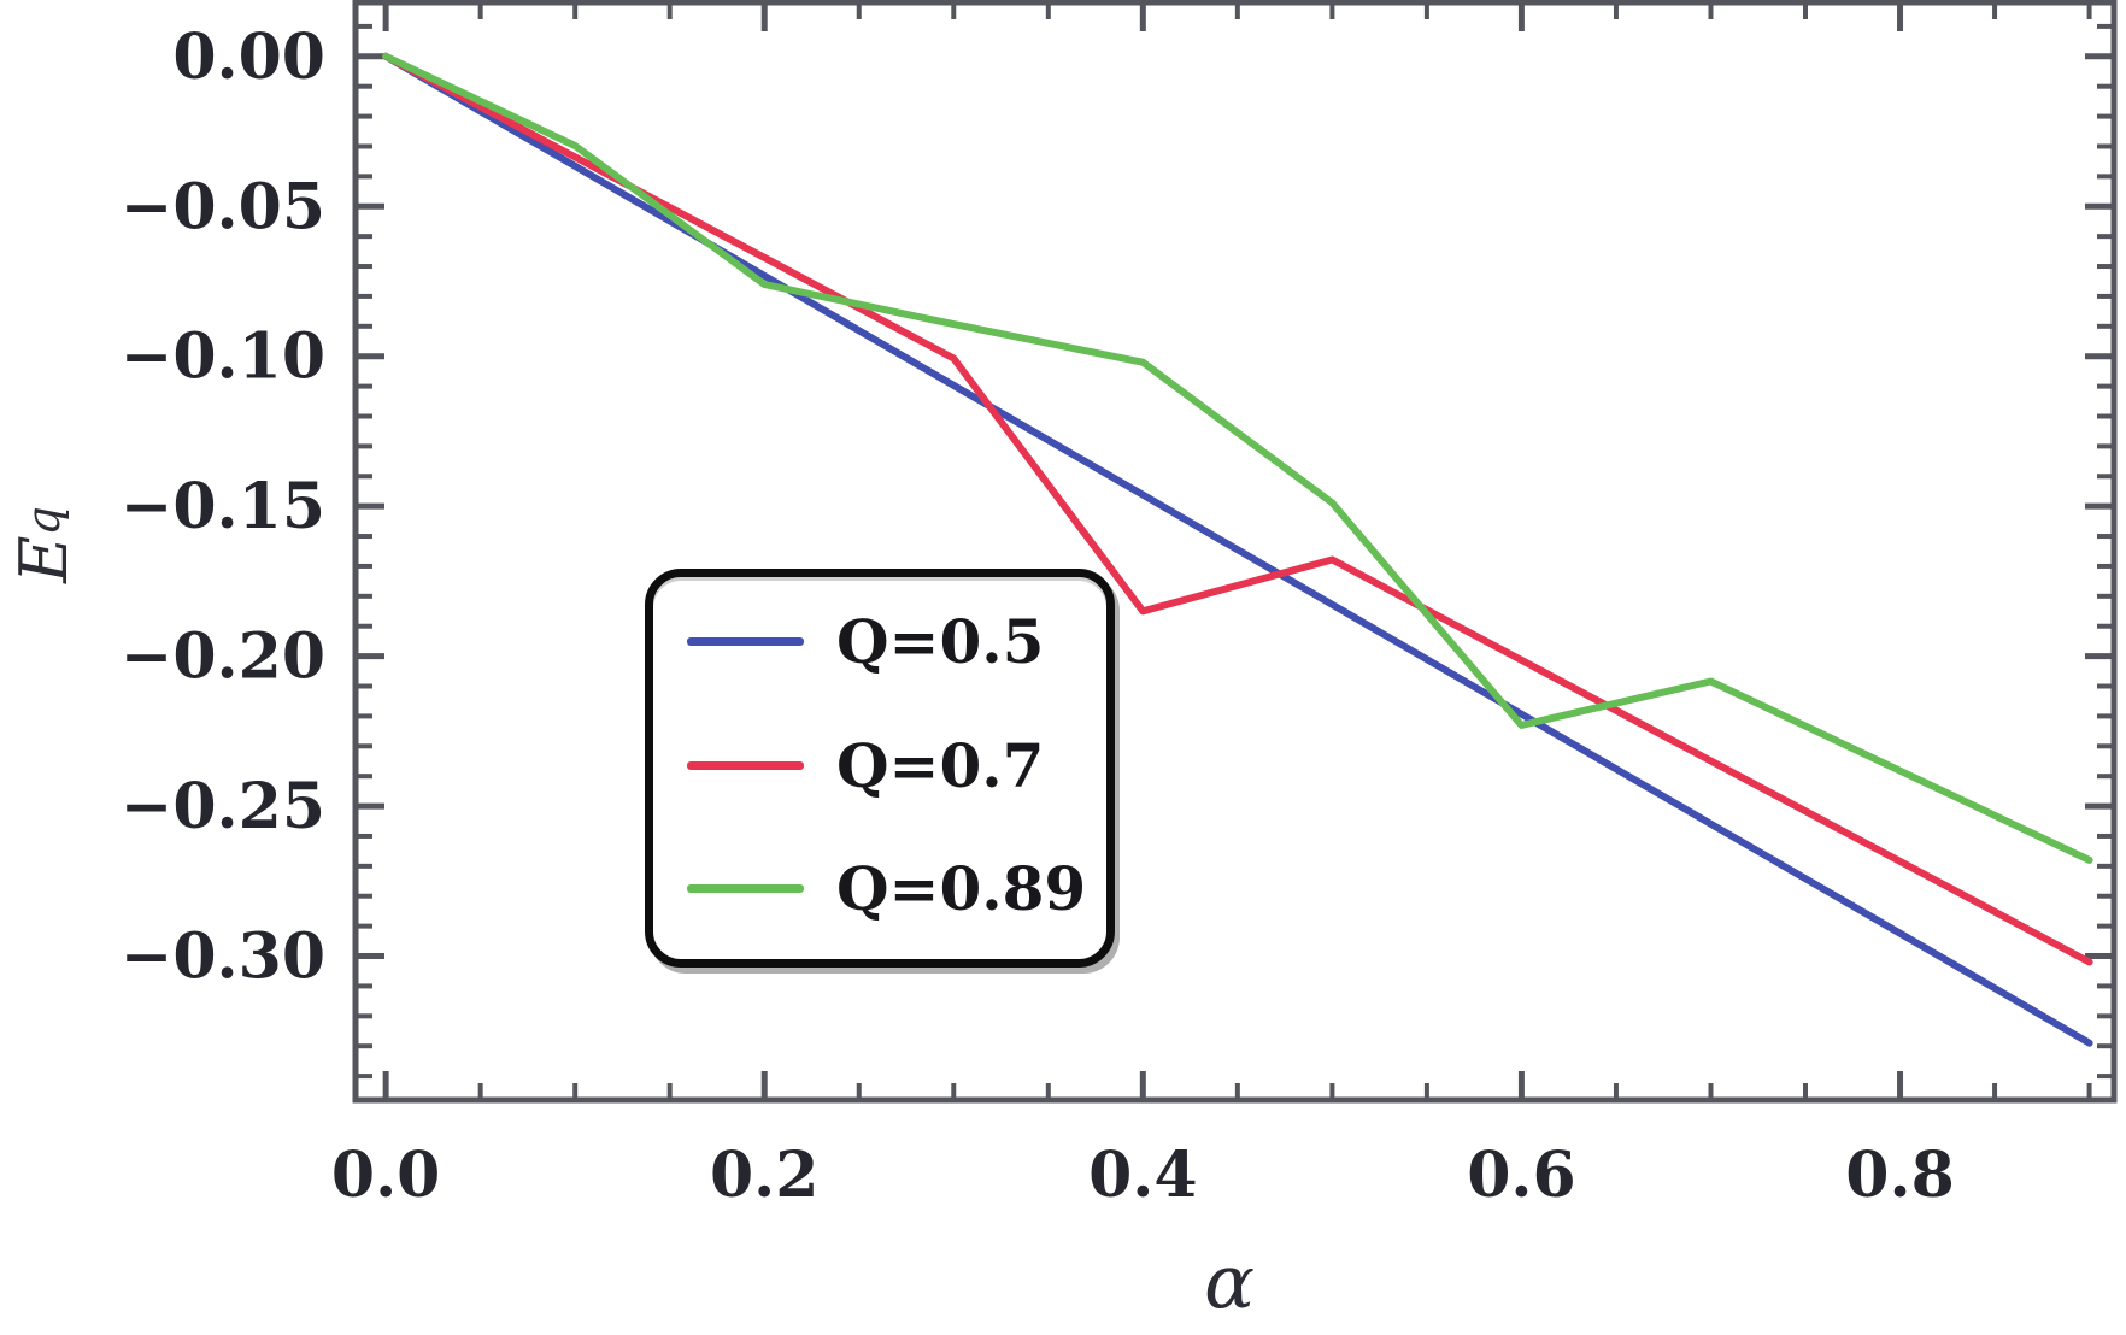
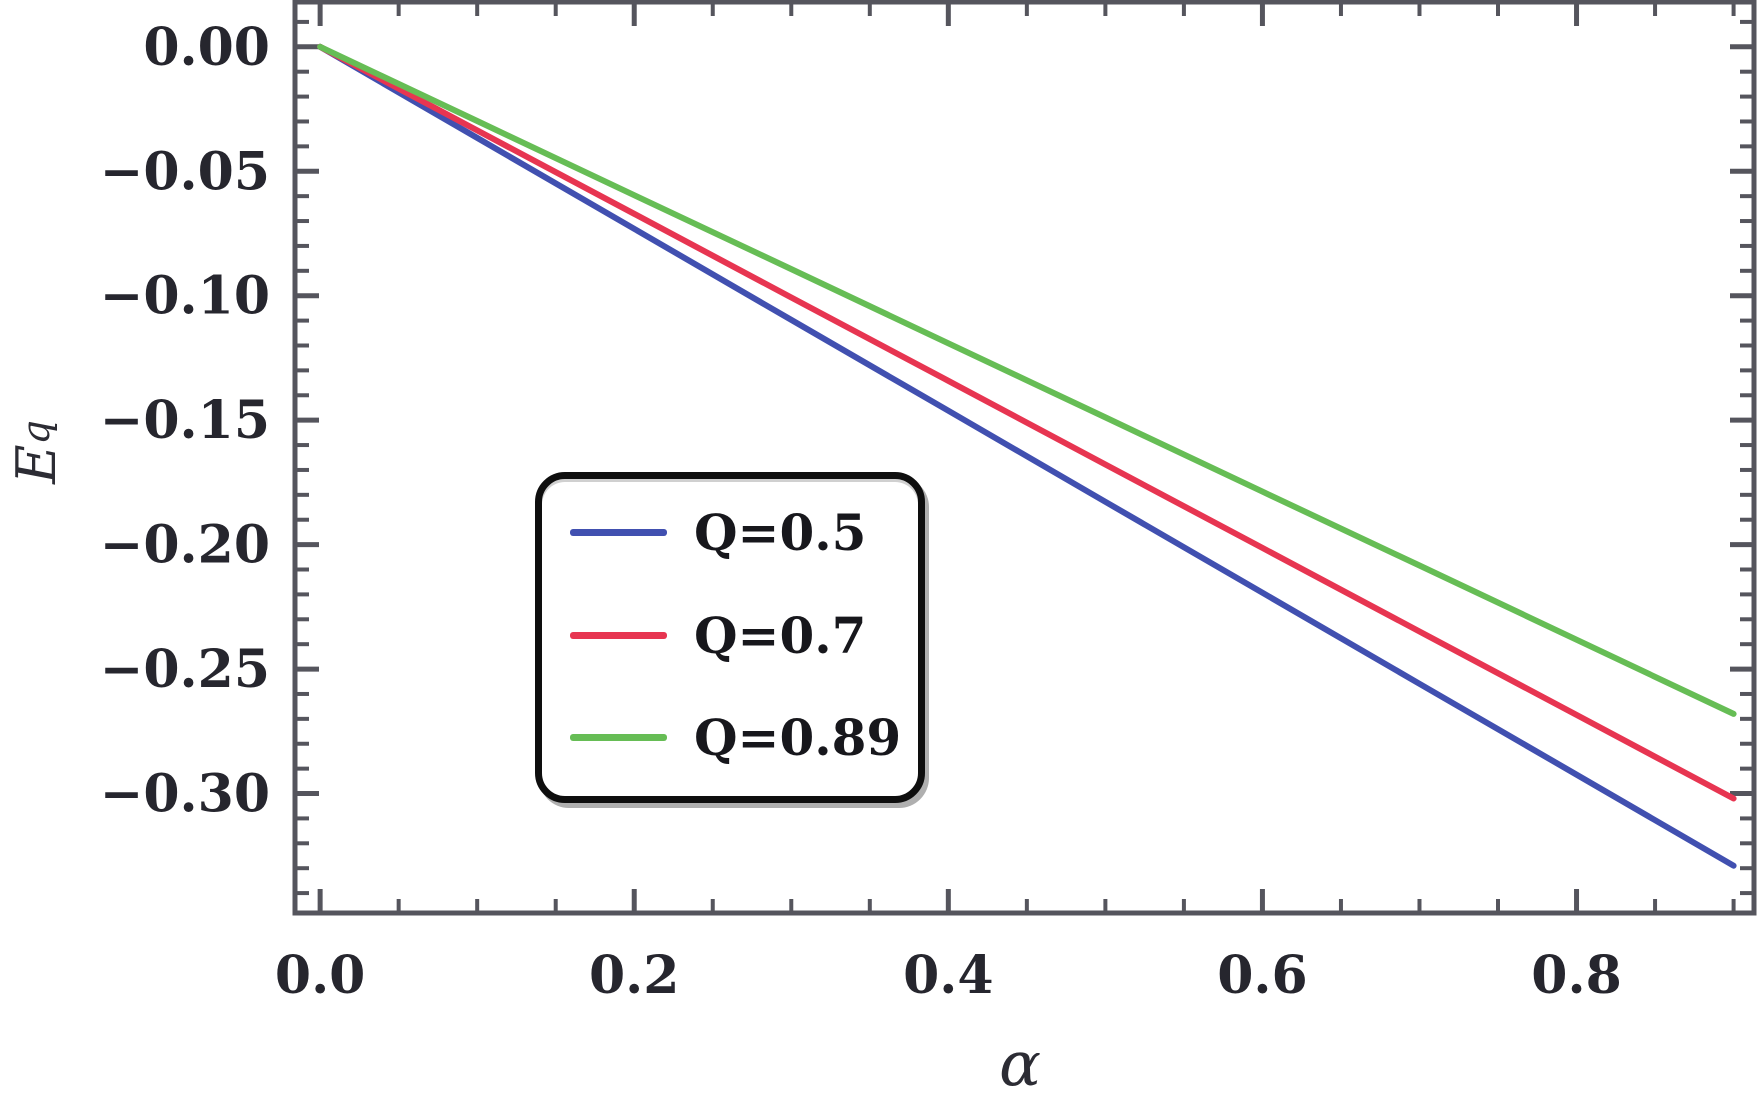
Q=0.89/0.2: -0.076 -> -0.060
Q=0.7/0.4: -0.185 -> -0.134
Q=0.89/0.4: -0.102 -> -0.119
Q=0.89/0.6: -0.223 -> -0.179
